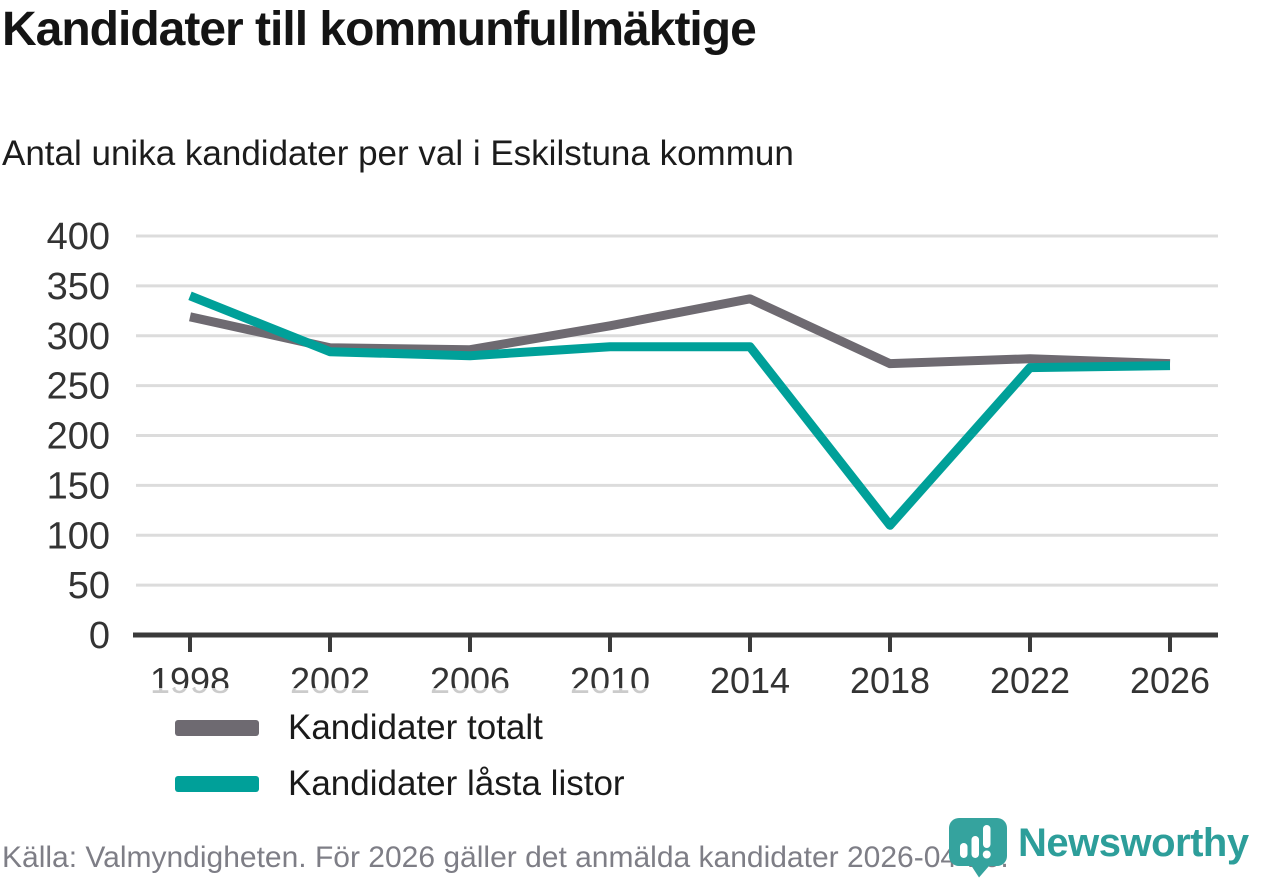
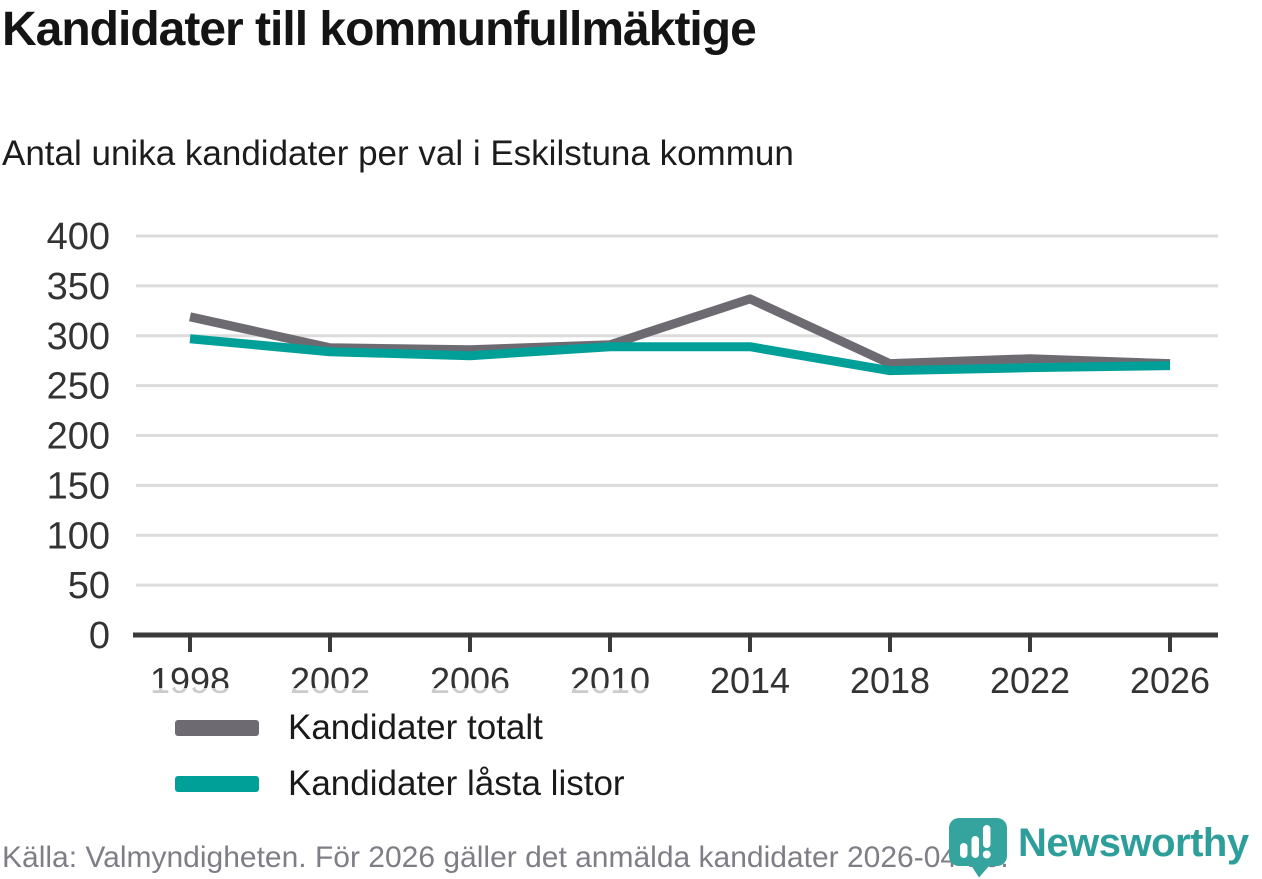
Kandidater låsta listor/1998: 340 -> 300
Kandidater totalt/2010: 310 -> 290
Kandidater låsta listor/2018: 110 -> 260
